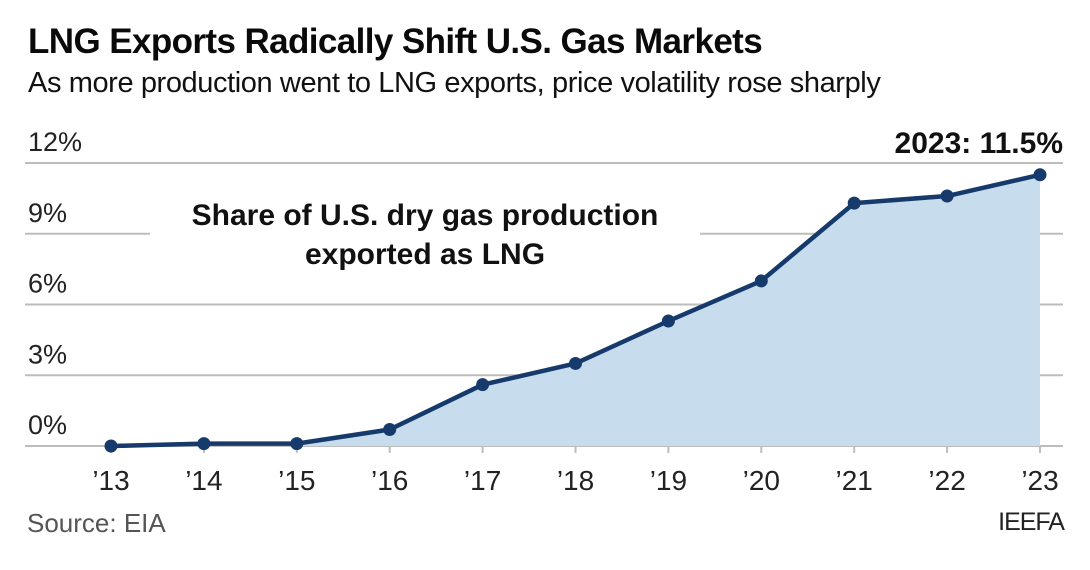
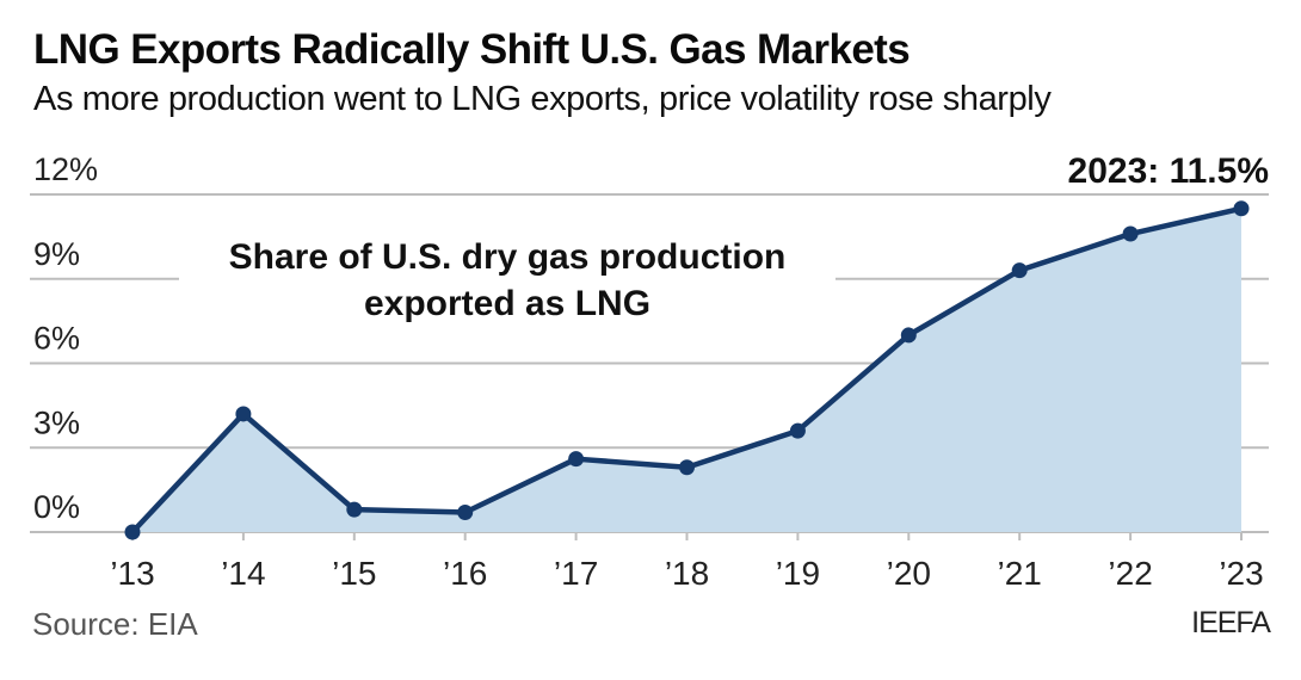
’14: 0.1% -> 4.2%
’15: 0.1% -> 0.8%
’18: 3.5% -> 2.3%
’19: 5.3% -> 3.6%
’21: 10.3% -> 9.3%
